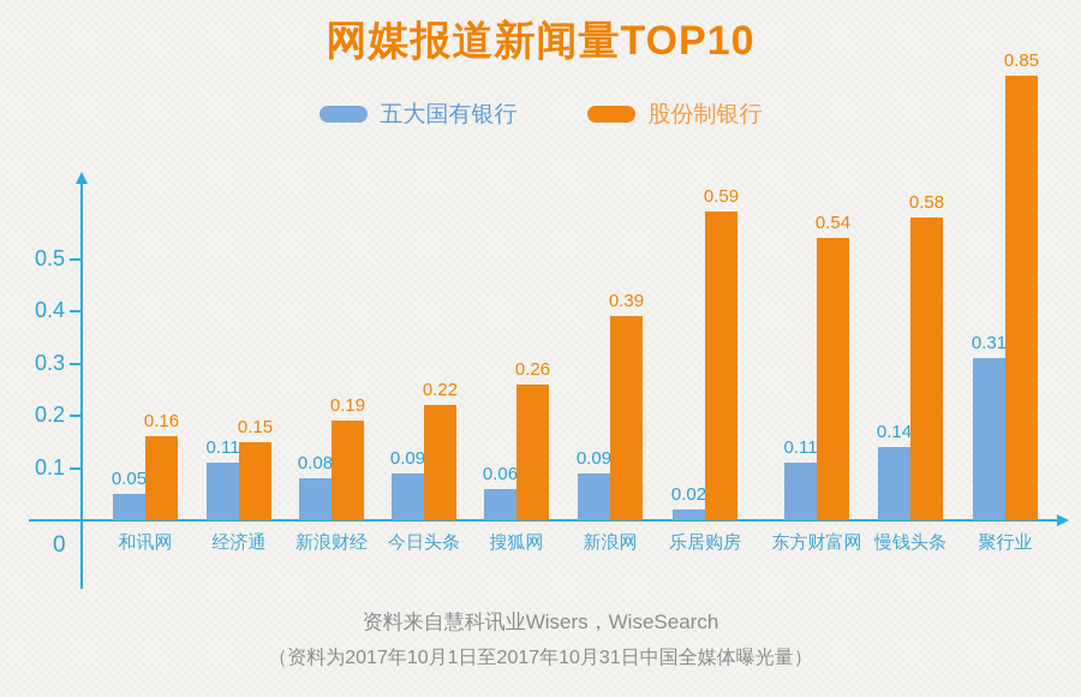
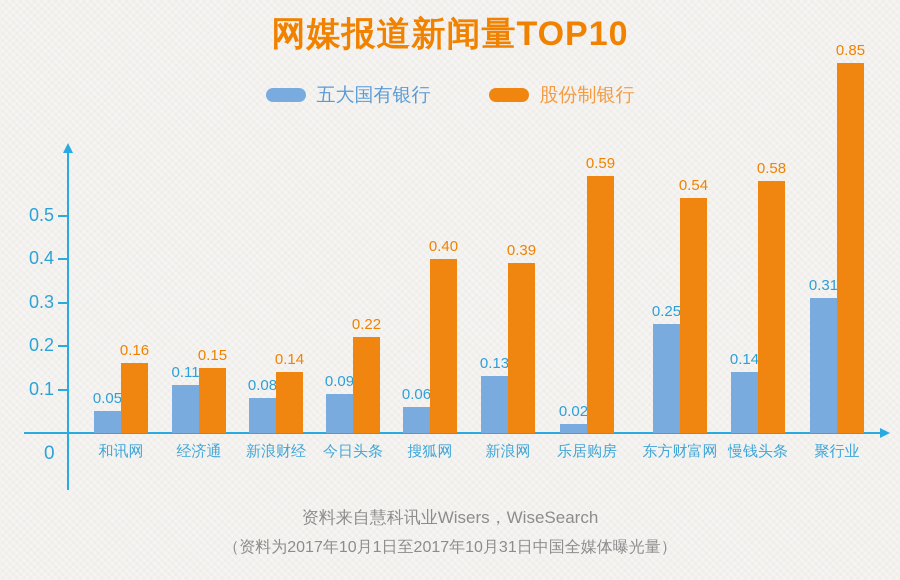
股份制银行/新浪财经: 0.19 -> 0.14
股份制银行/搜狐网: 0.26 -> 0.40
五大国有银行/新浪网: 0.09 -> 0.13
五大国有银行/东方财富网: 0.11 -> 0.25
